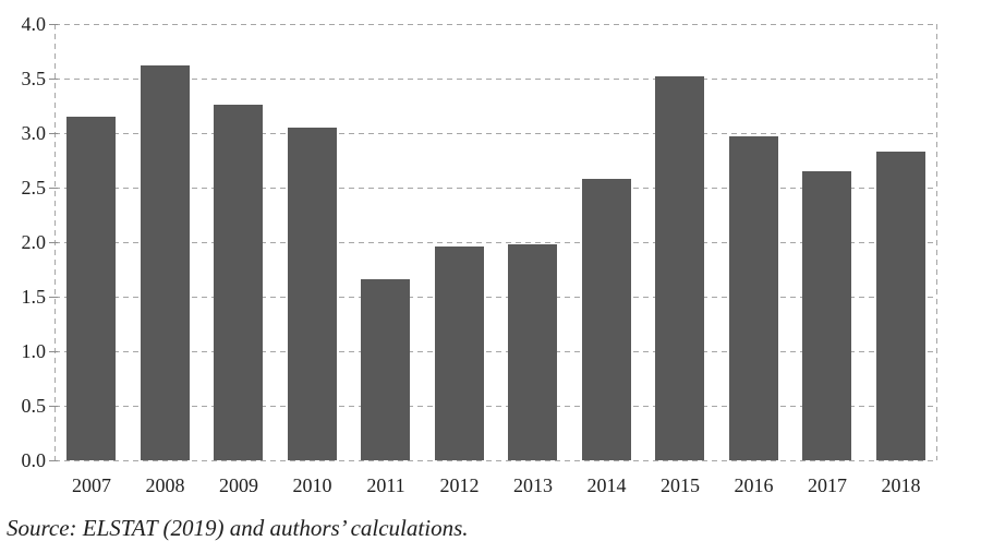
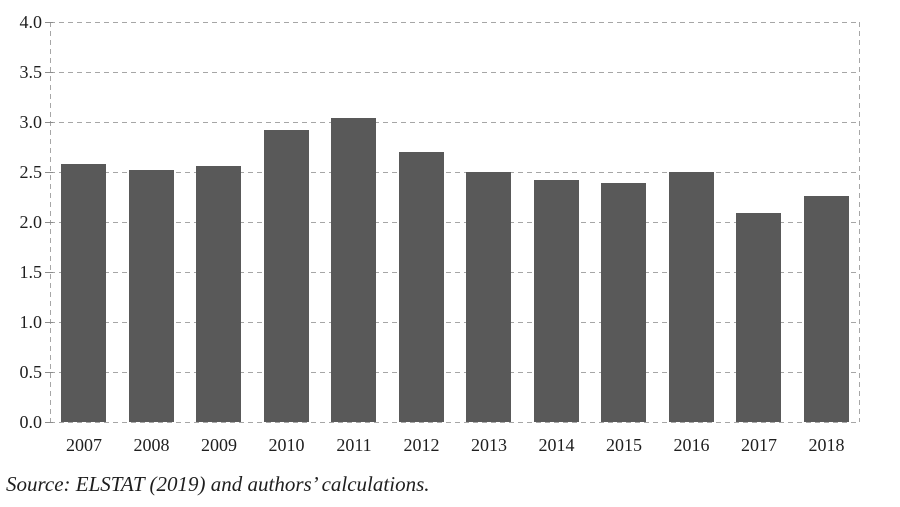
2007: 3.15 -> 2.58
2008: 3.62 -> 2.52
2009: 3.26 -> 2.56
2010: 3.05 -> 2.92
2011: 1.66 -> 3.04
2012: 1.96 -> 2.70
2013: 1.98 -> 2.50
2014: 2.58 -> 2.42
2015: 3.52 -> 2.39
2016: 2.97 -> 2.50
2017: 2.65 -> 2.09
2018: 2.83 -> 2.26
